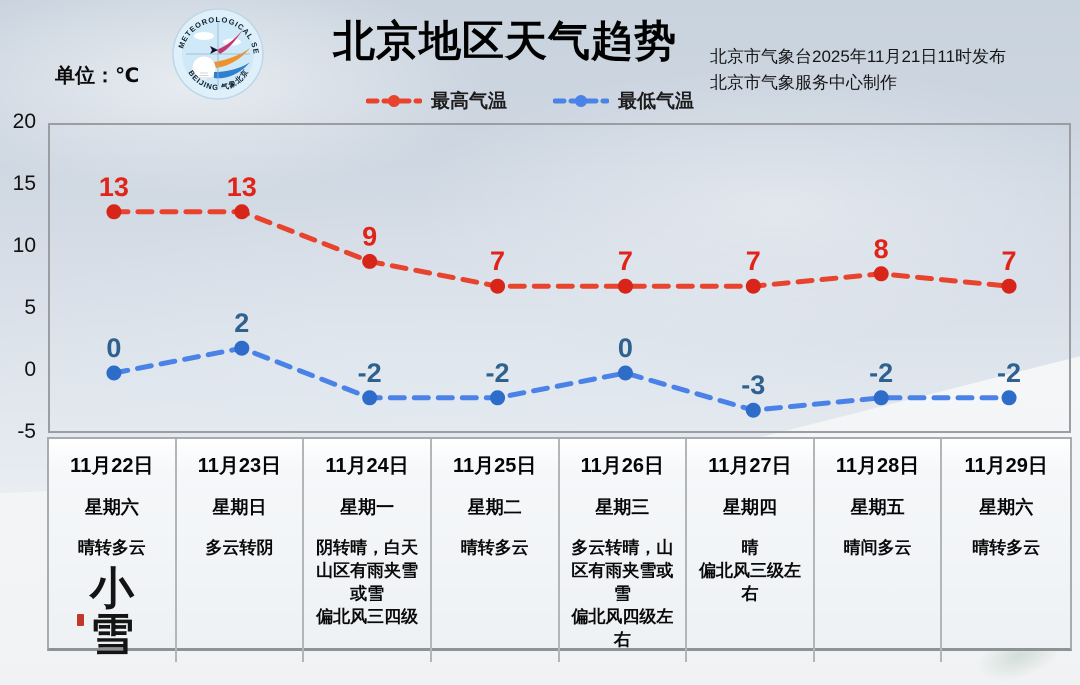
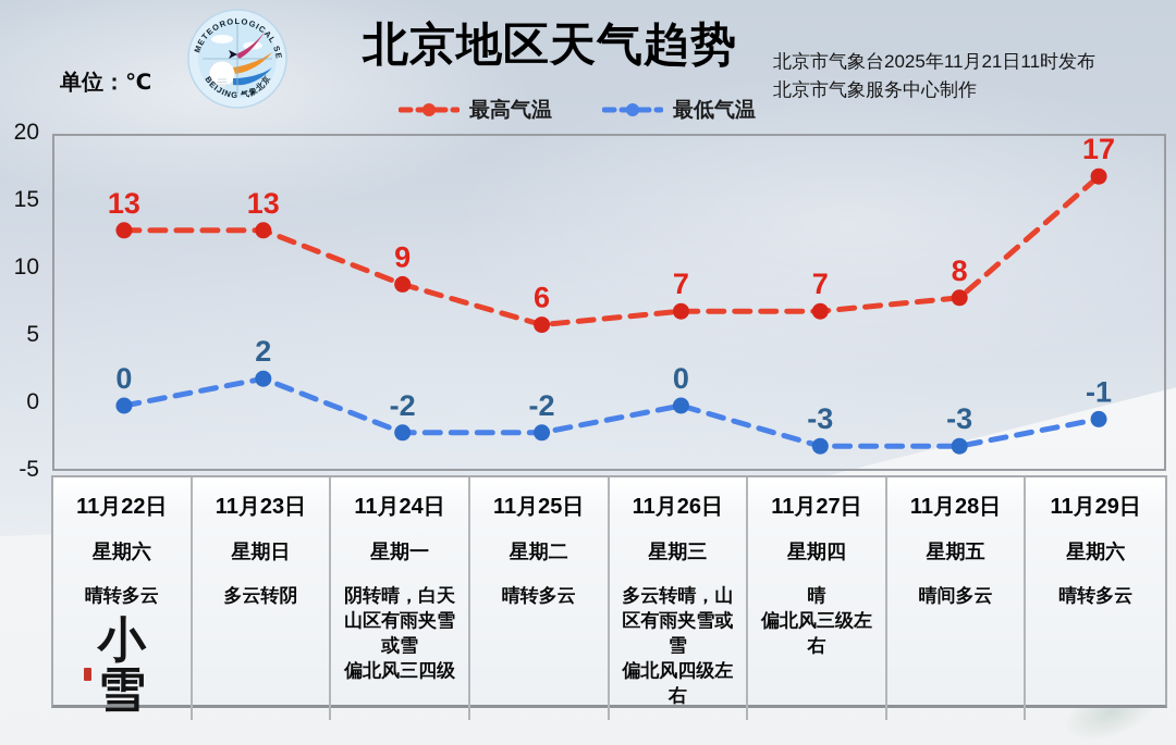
最高气温/11月25日: 7 -> 6
最低气温/11月28日: -2 -> -3
最高气温/11月29日: 7 -> 17
最低气温/11月29日: -2 -> -1
